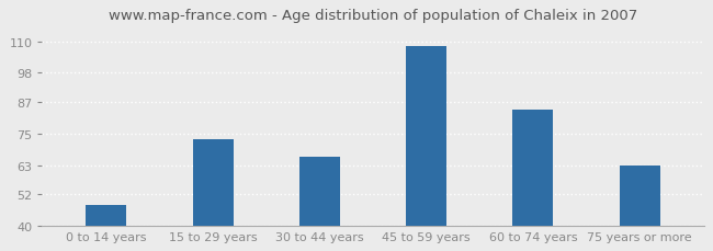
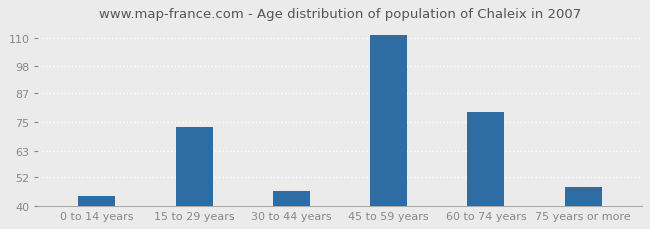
0 to 14 years: 48 -> 44
30 to 44 years: 66 -> 46
45 to 59 years: 108 -> 111
60 to 74 years: 84 -> 79
75 years or more: 63 -> 48
